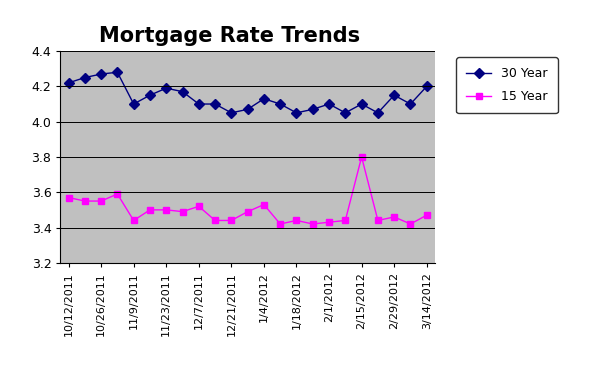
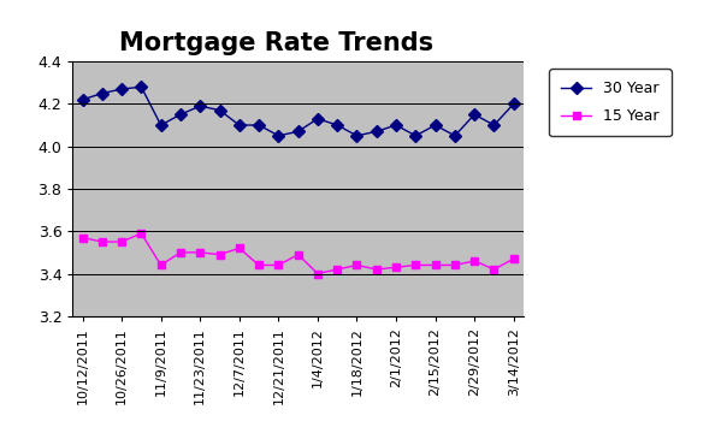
15 Year/1/4/2012: 3.53 -> 3.40
15 Year/2/15/2012: 3.80 -> 3.44
